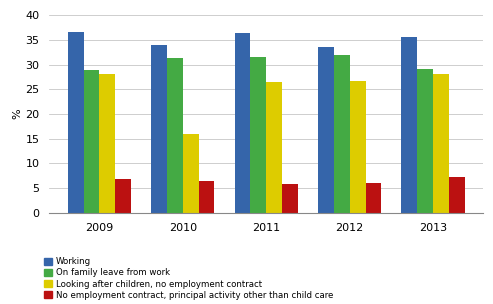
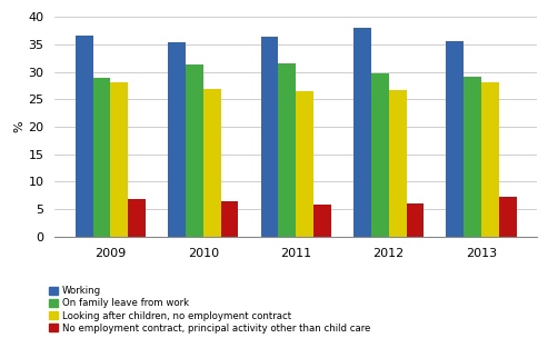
Working/2010: 34.0 -> 35.3
Looking after children, no employment contract/2010: 16.0 -> 26.8
Working/2012: 33.5 -> 38.0
On family leave from work/2012: 32.0 -> 29.7
